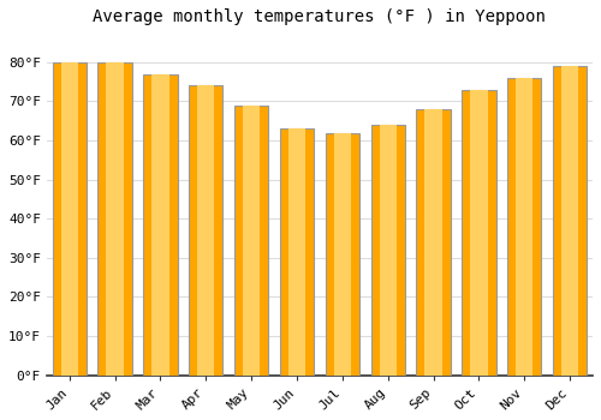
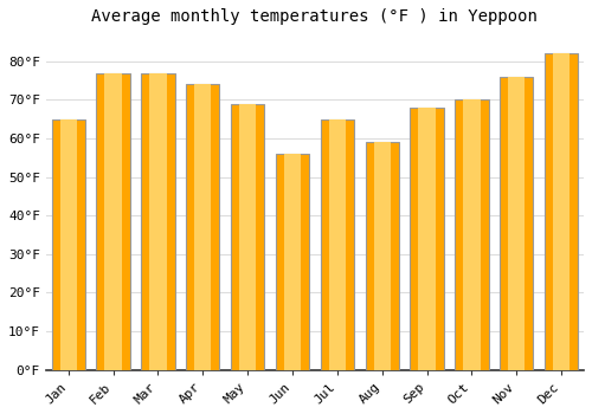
Jan: 80°F -> 65°F
Feb: 80°F -> 77°F
Jun: 63°F -> 56°F
Jul: 62°F -> 65°F
Aug: 64°F -> 59°F
Oct: 73°F -> 70°F
Dec: 79°F -> 82°F
